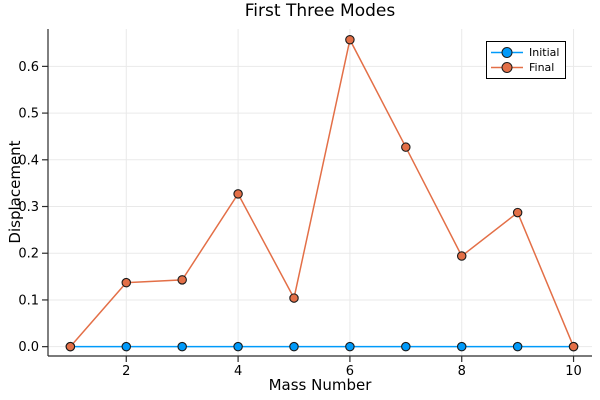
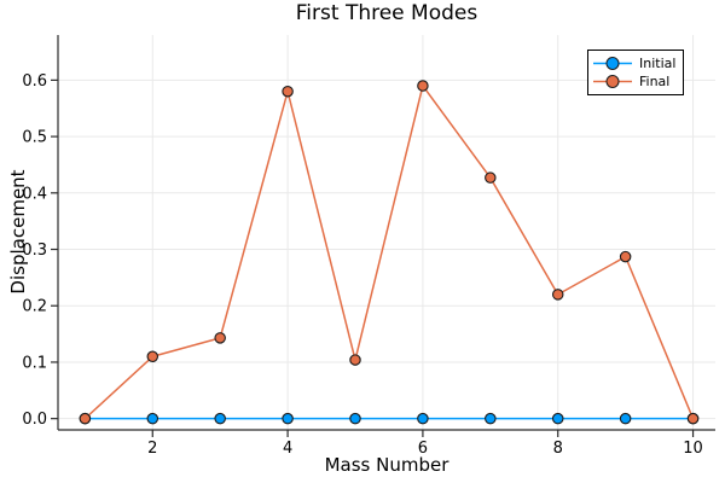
Final/2: 0.14 -> 0.11
Final/4: 0.33 -> 0.58
Final/6: 0.66 -> 0.59
Final/8: 0.19 -> 0.22
